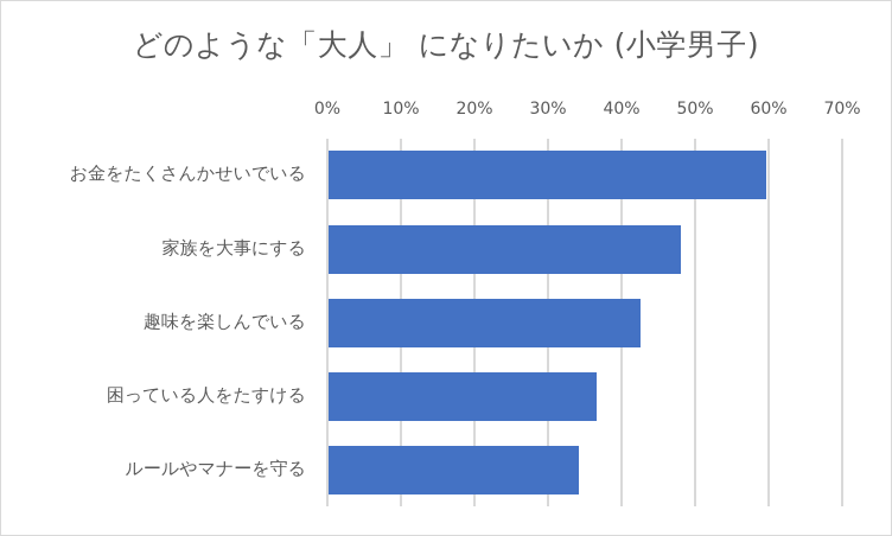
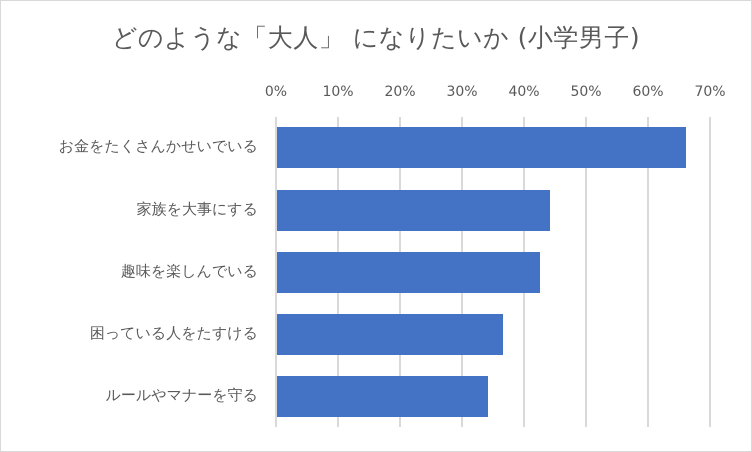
お金をたくさんかせいでいる: 59% -> 66%
家族を大事にする: 48% -> 44%
